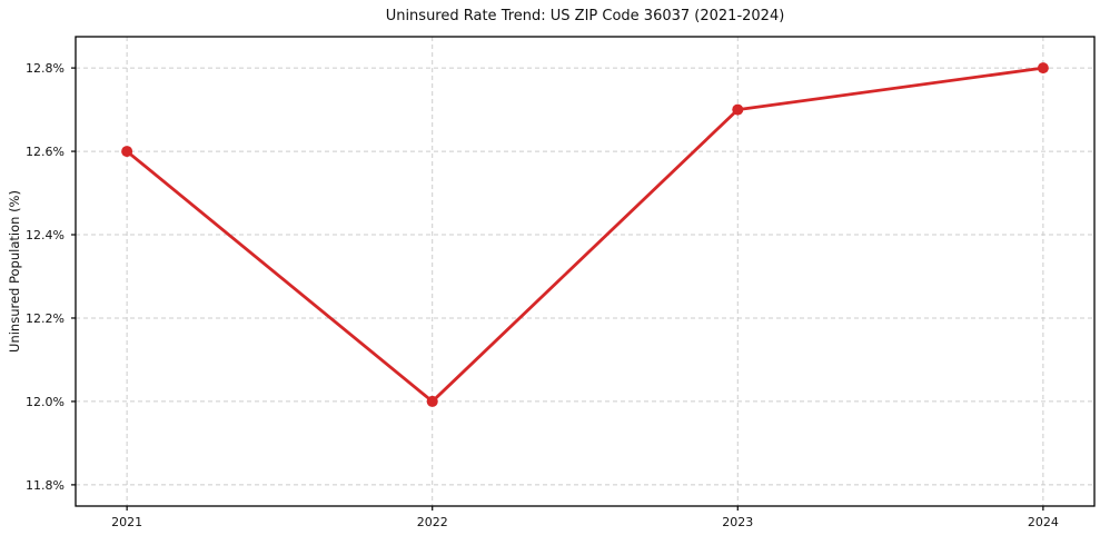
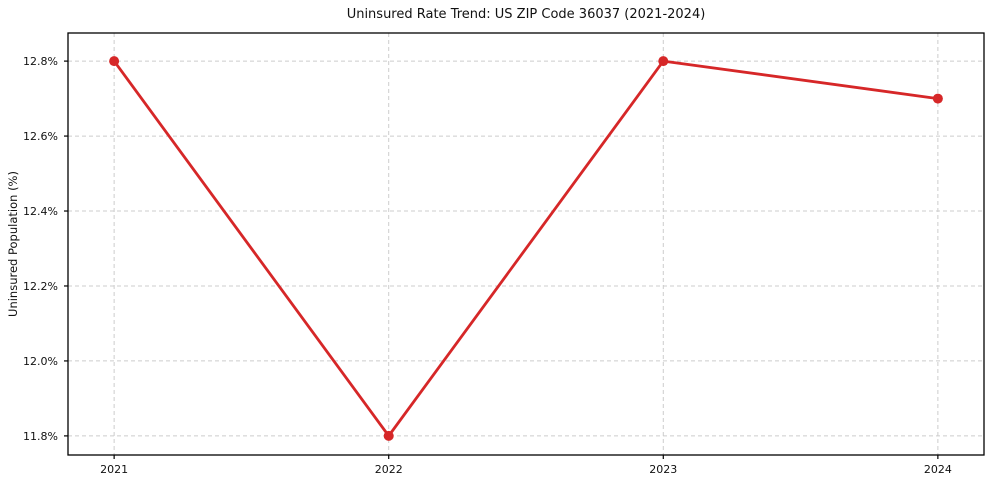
2021: 12.6% -> 12.8%
2022: 12.0% -> 11.8%
2023: 12.7% -> 12.8%
2024: 12.8% -> 12.7%
